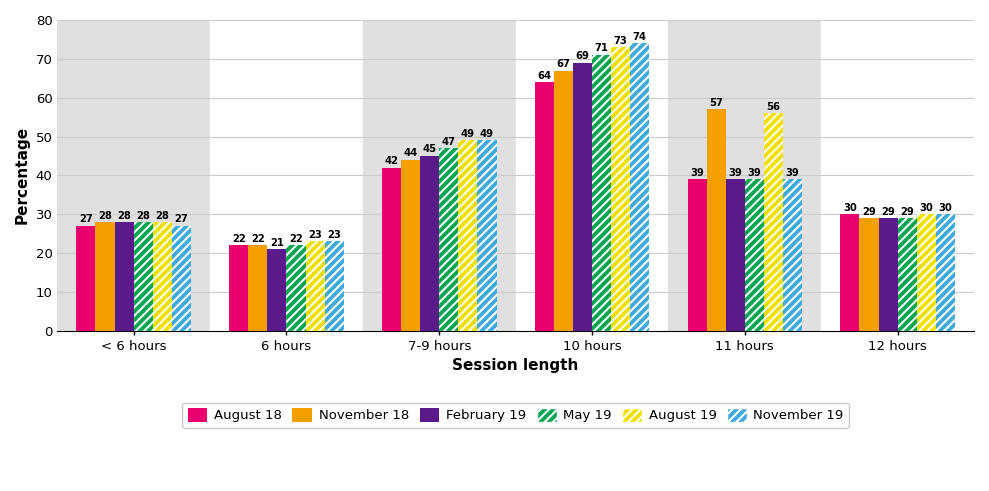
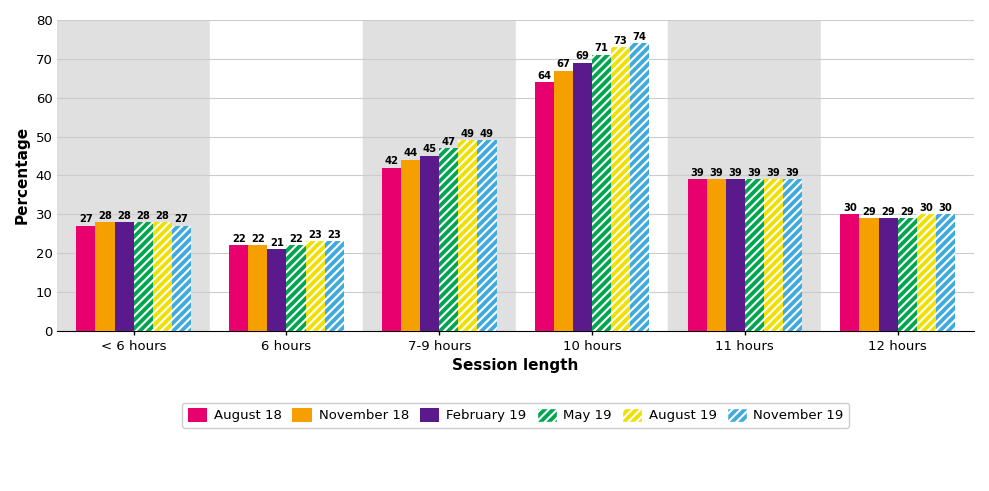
November 18/11 hours: 57 -> 39
August 19/11 hours: 56 -> 39
